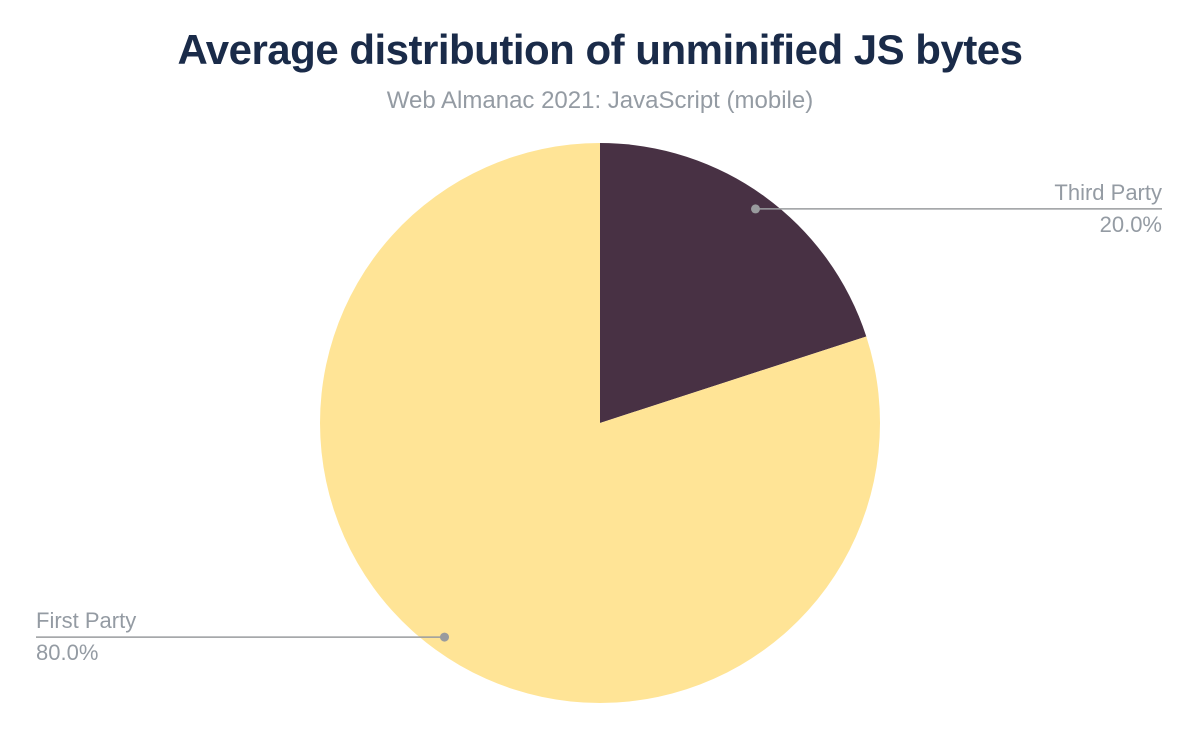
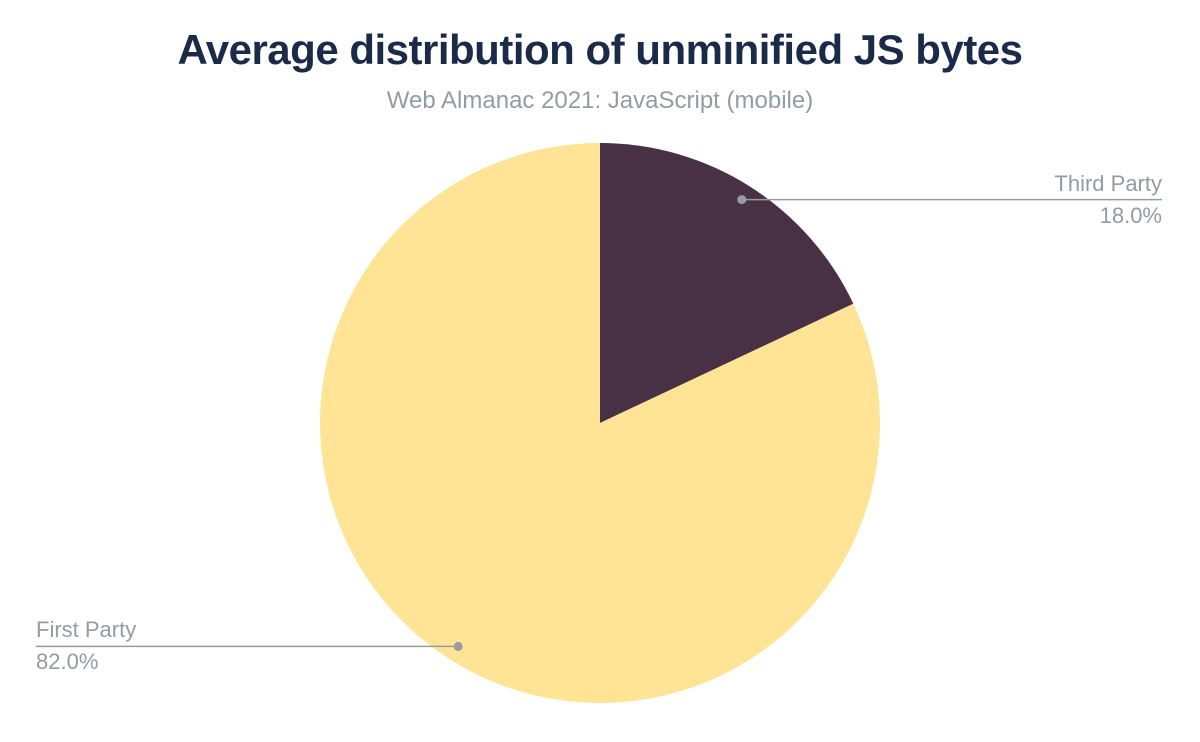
Third Party: 20.0% -> 18.0%
First Party: 80.0% -> 82.0%
